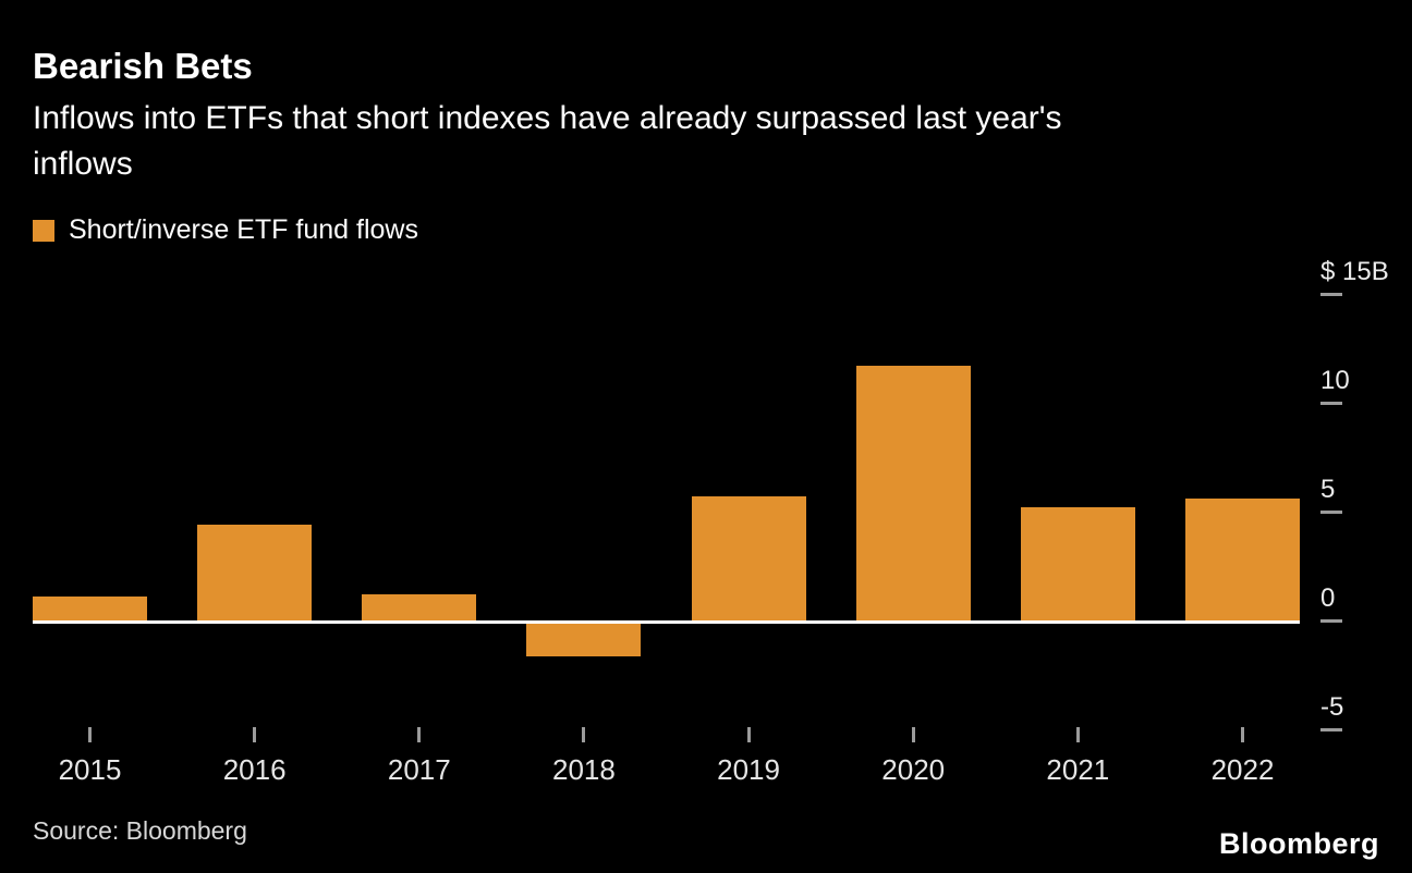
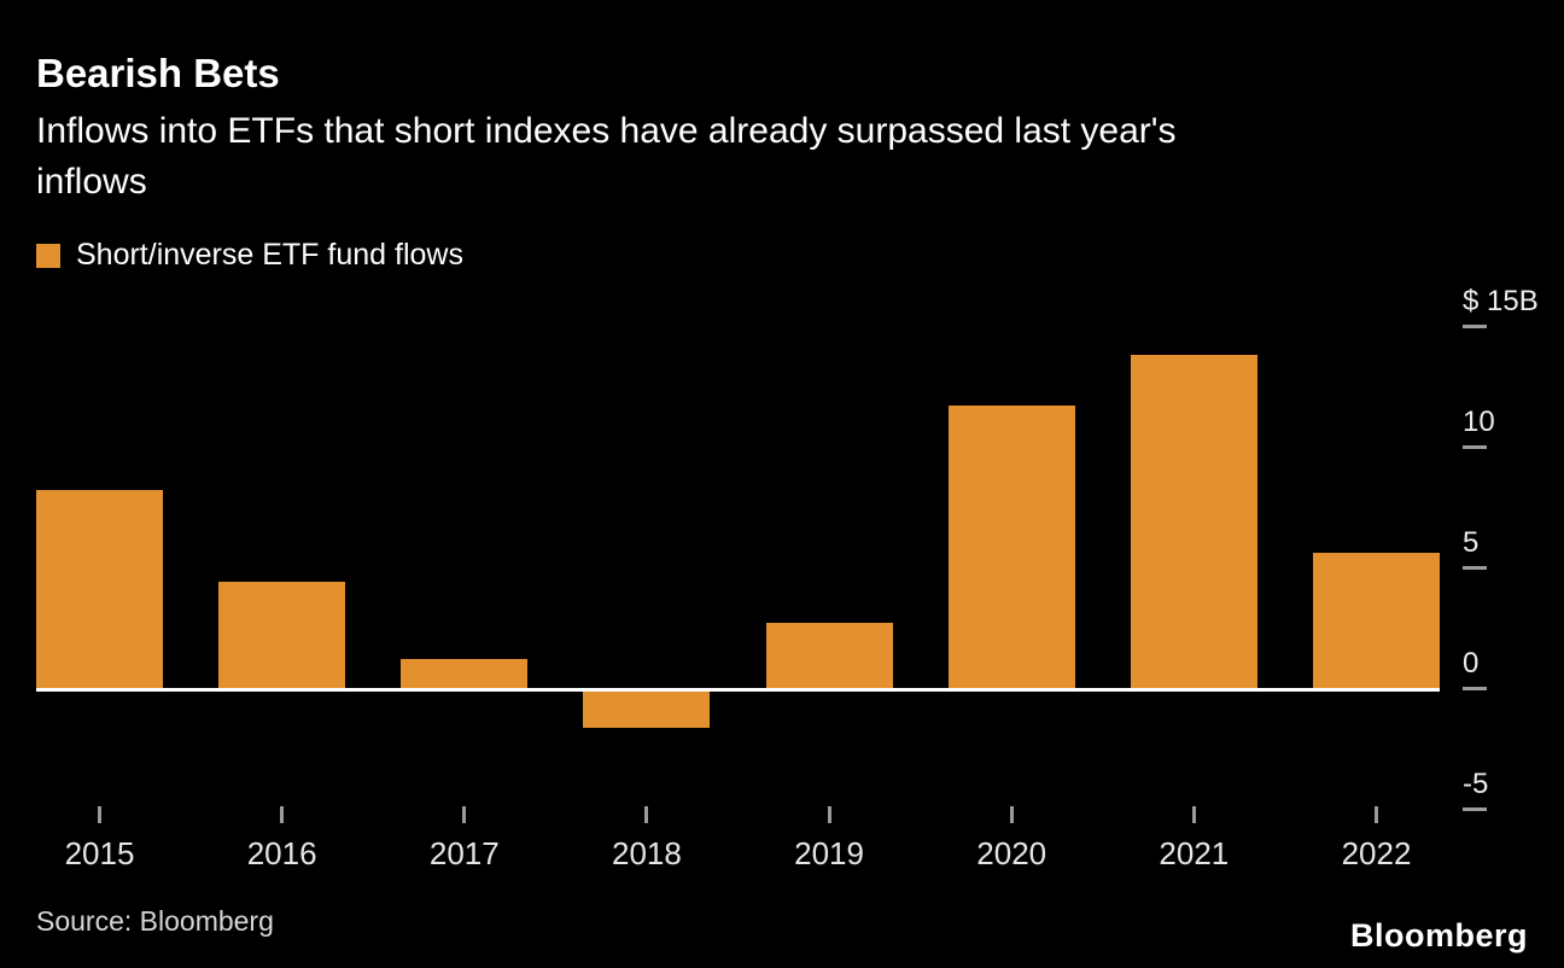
2015: 1.1 -> 8.2
2019: 5.7 -> 2.7
2021: 5.2 -> 13.8
